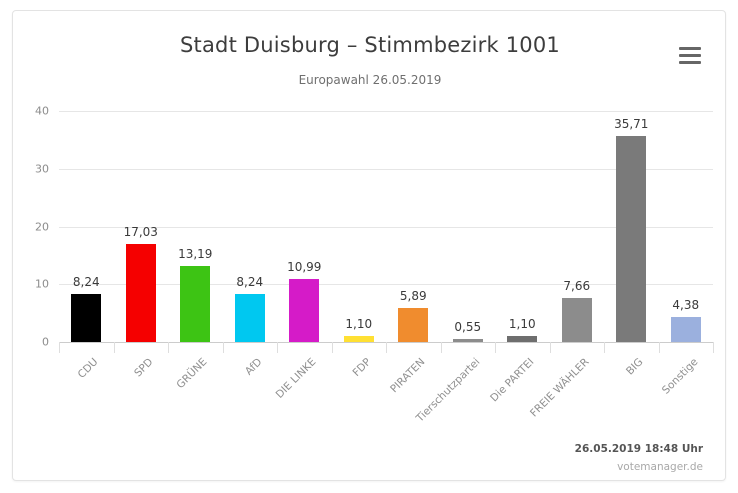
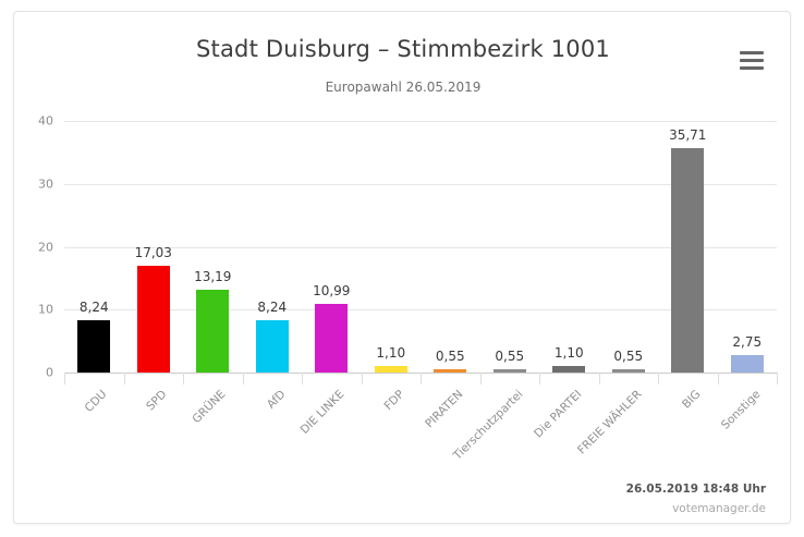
PIRATEN: 5,89 -> 0,55
FREIE WÄHLER: 7,66 -> 0,55
Sonstige: 4,38 -> 2,75
